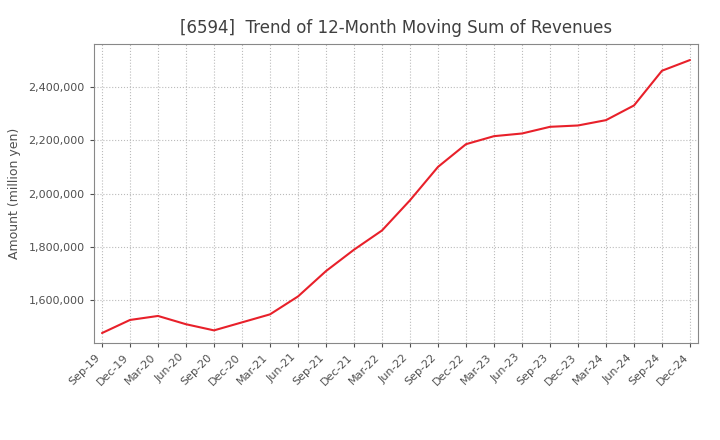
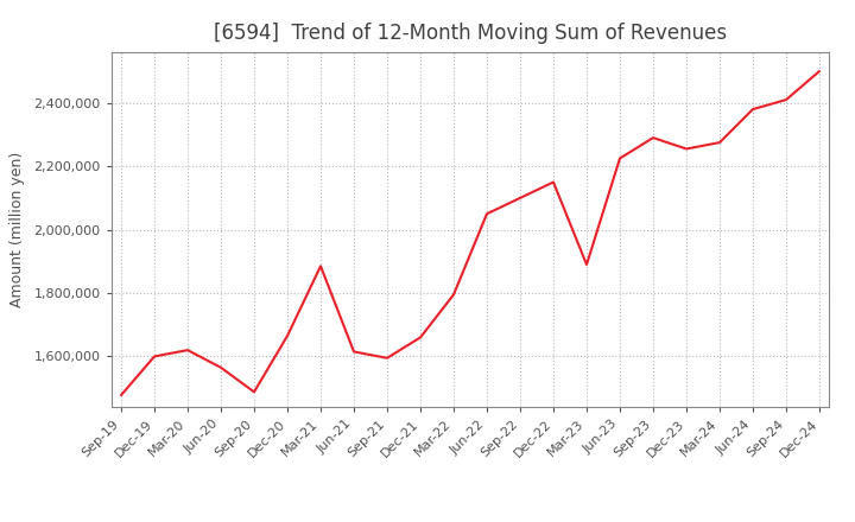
Dec-19: 1,527,000 -> 1,600,000
Mar-20: 1,542,000 -> 1,620,000
Jun-20: 1,511,000 -> 1,565,000
Dec-20: 1,518,000 -> 1,665,000
Mar-21: 1,548,000 -> 1,885,000
Sep-21: 1,710,000 -> 1,595,000
Dec-21: 1,790,000 -> 1,660,000
Mar-22: 1,862,000 -> 1,795,000
Jun-22: 1,975,000 -> 2,050,000
Dec-22: 2,185,000 -> 2,150,000
Mar-23: 2,215,000 -> 1,890,000
Sep-23: 2,250,000 -> 2,290,000
Jun-24: 2,330,000 -> 2,380,000
Sep-24: 2,460,000 -> 2,410,000
